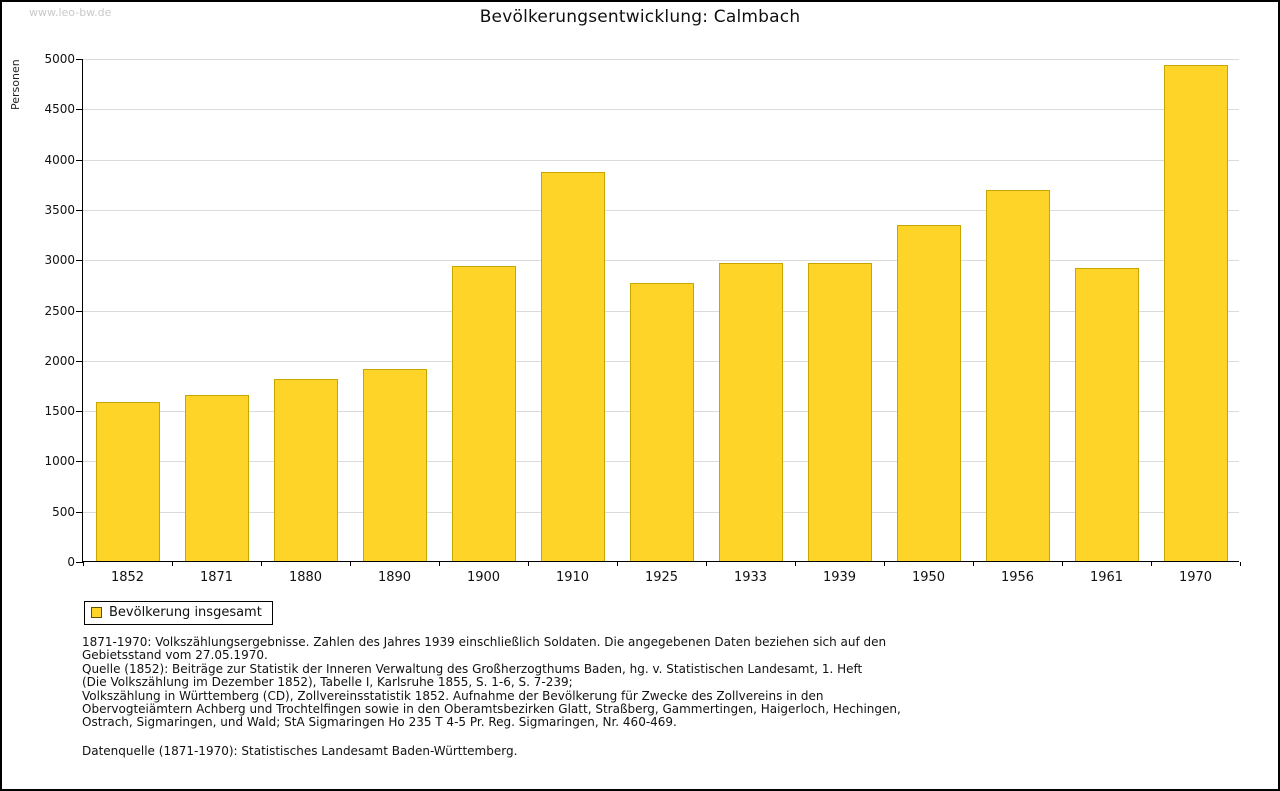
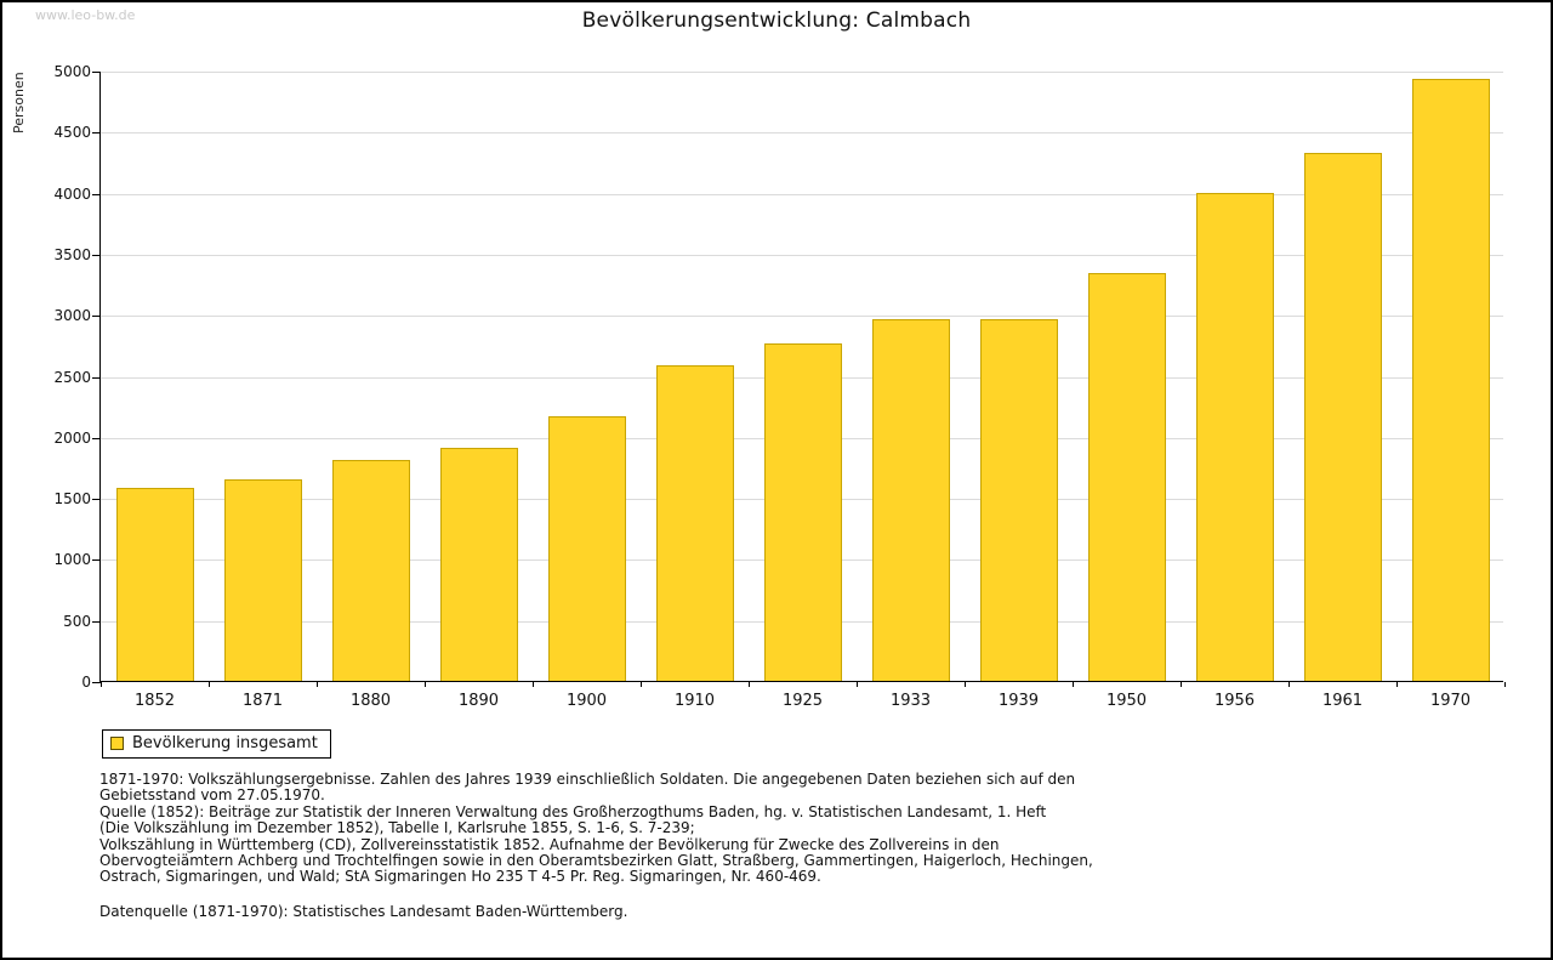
1900: 2930 -> 2170
1910: 3870 -> 2580
1956: 3690 -> 4000
1961: 2910 -> 4320
